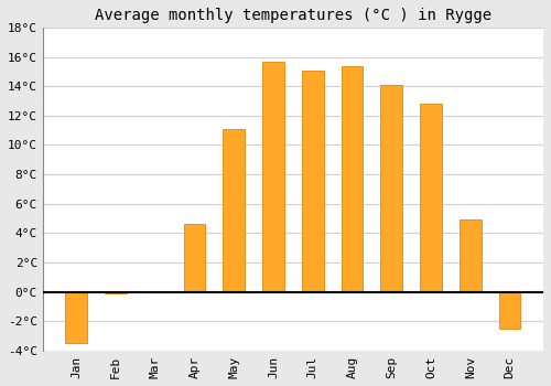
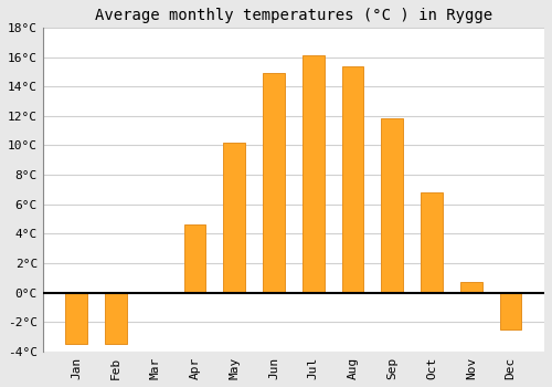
Feb: -0.1°C -> -3.5°C
May: 11.1°C -> 10.2°C
Jun: 15.7°C -> 14.9°C
Jul: 15.1°C -> 16.1°C
Sep: 14.1°C -> 11.8°C
Oct: 12.8°C -> 6.8°C
Nov: 4.9°C -> 0.7°C
